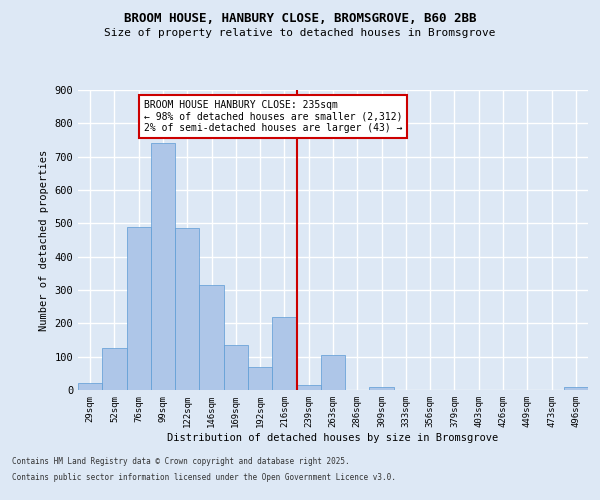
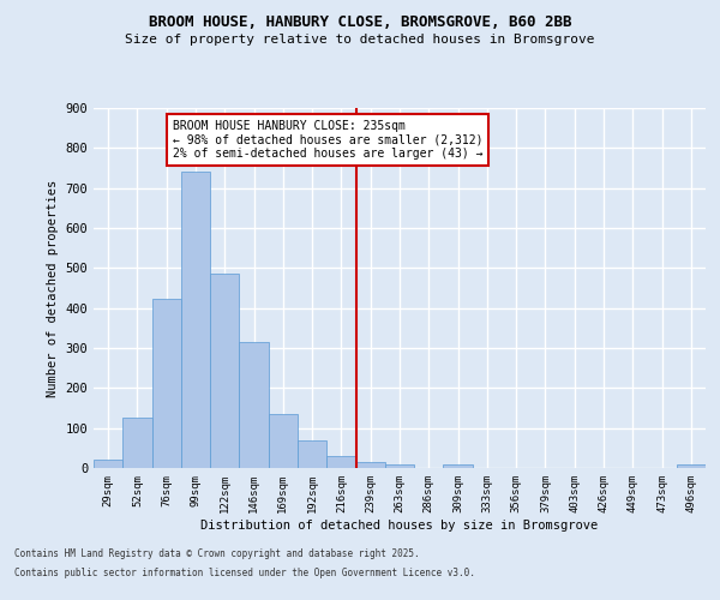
76sqm: 490 -> 422
216sqm: 220 -> 30
263sqm: 105 -> 8
